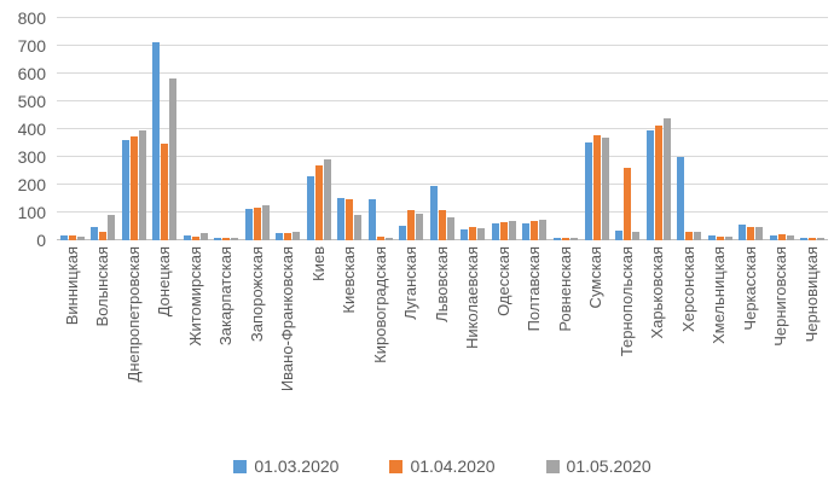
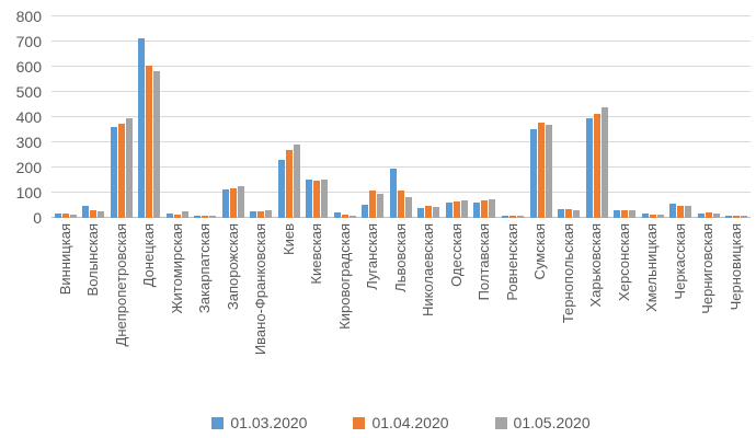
01.05.2020/Волынская: 90 -> 30
01.04.2020/Донецкая: 350 -> 600
01.05.2020/Киевская: 90 -> 150
01.03.2020/Кировоградская: 150 -> 20
01.04.2020/Тернопольская: 260 -> 40
01.03.2020/Херсонская: 300 -> 30
